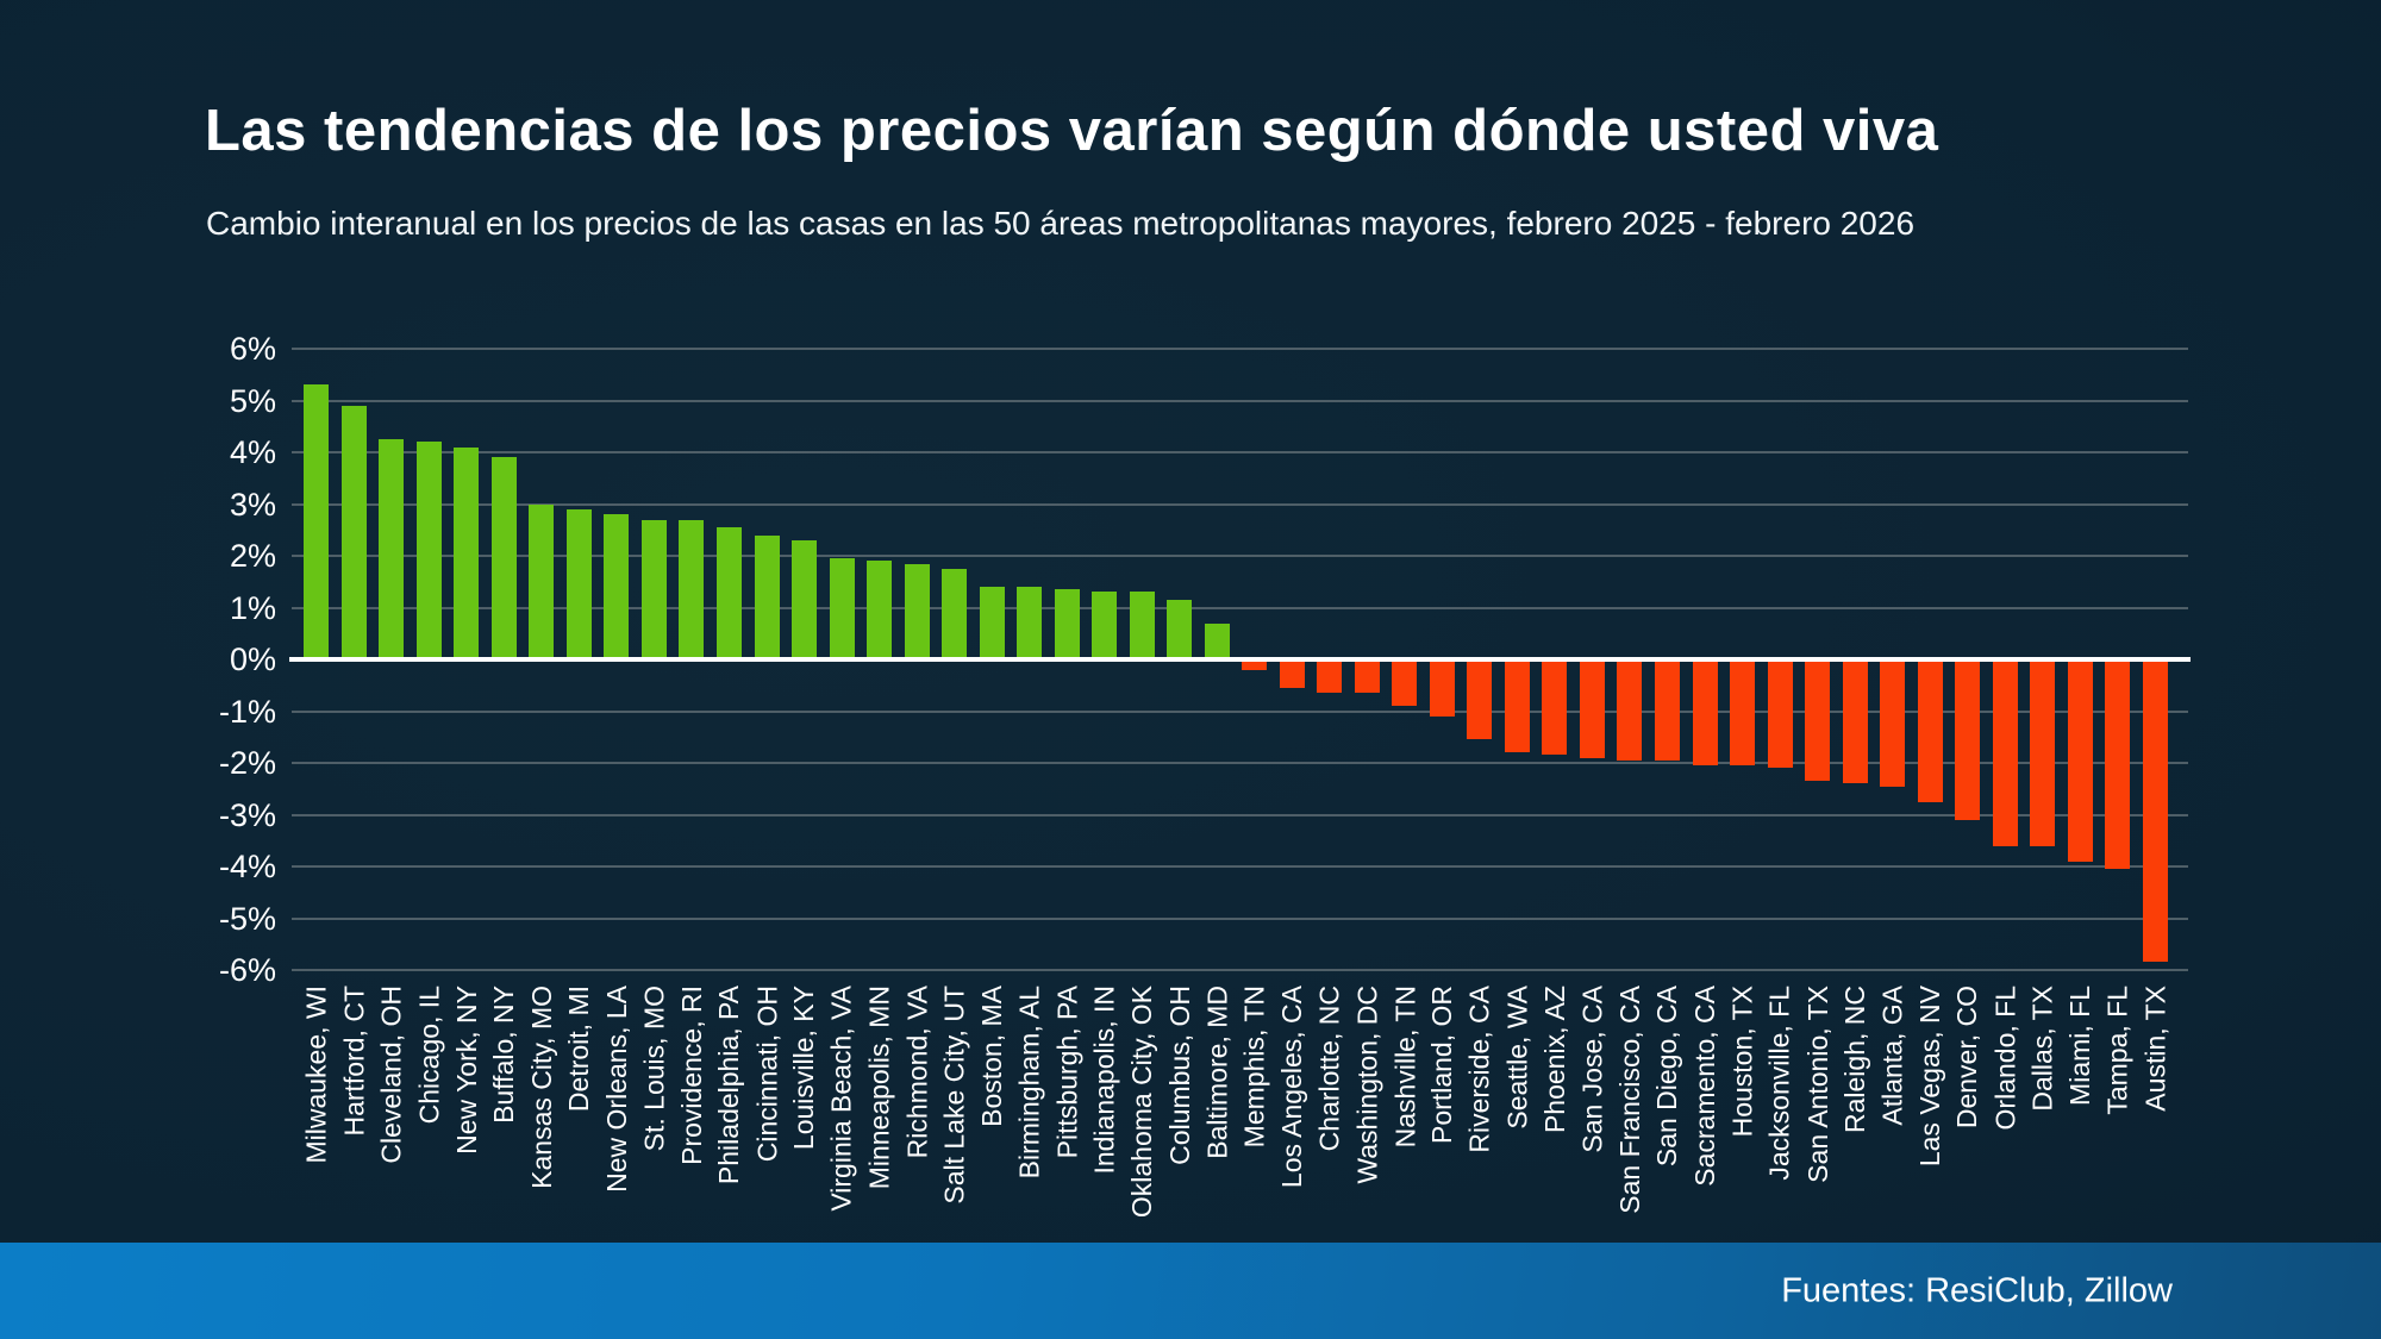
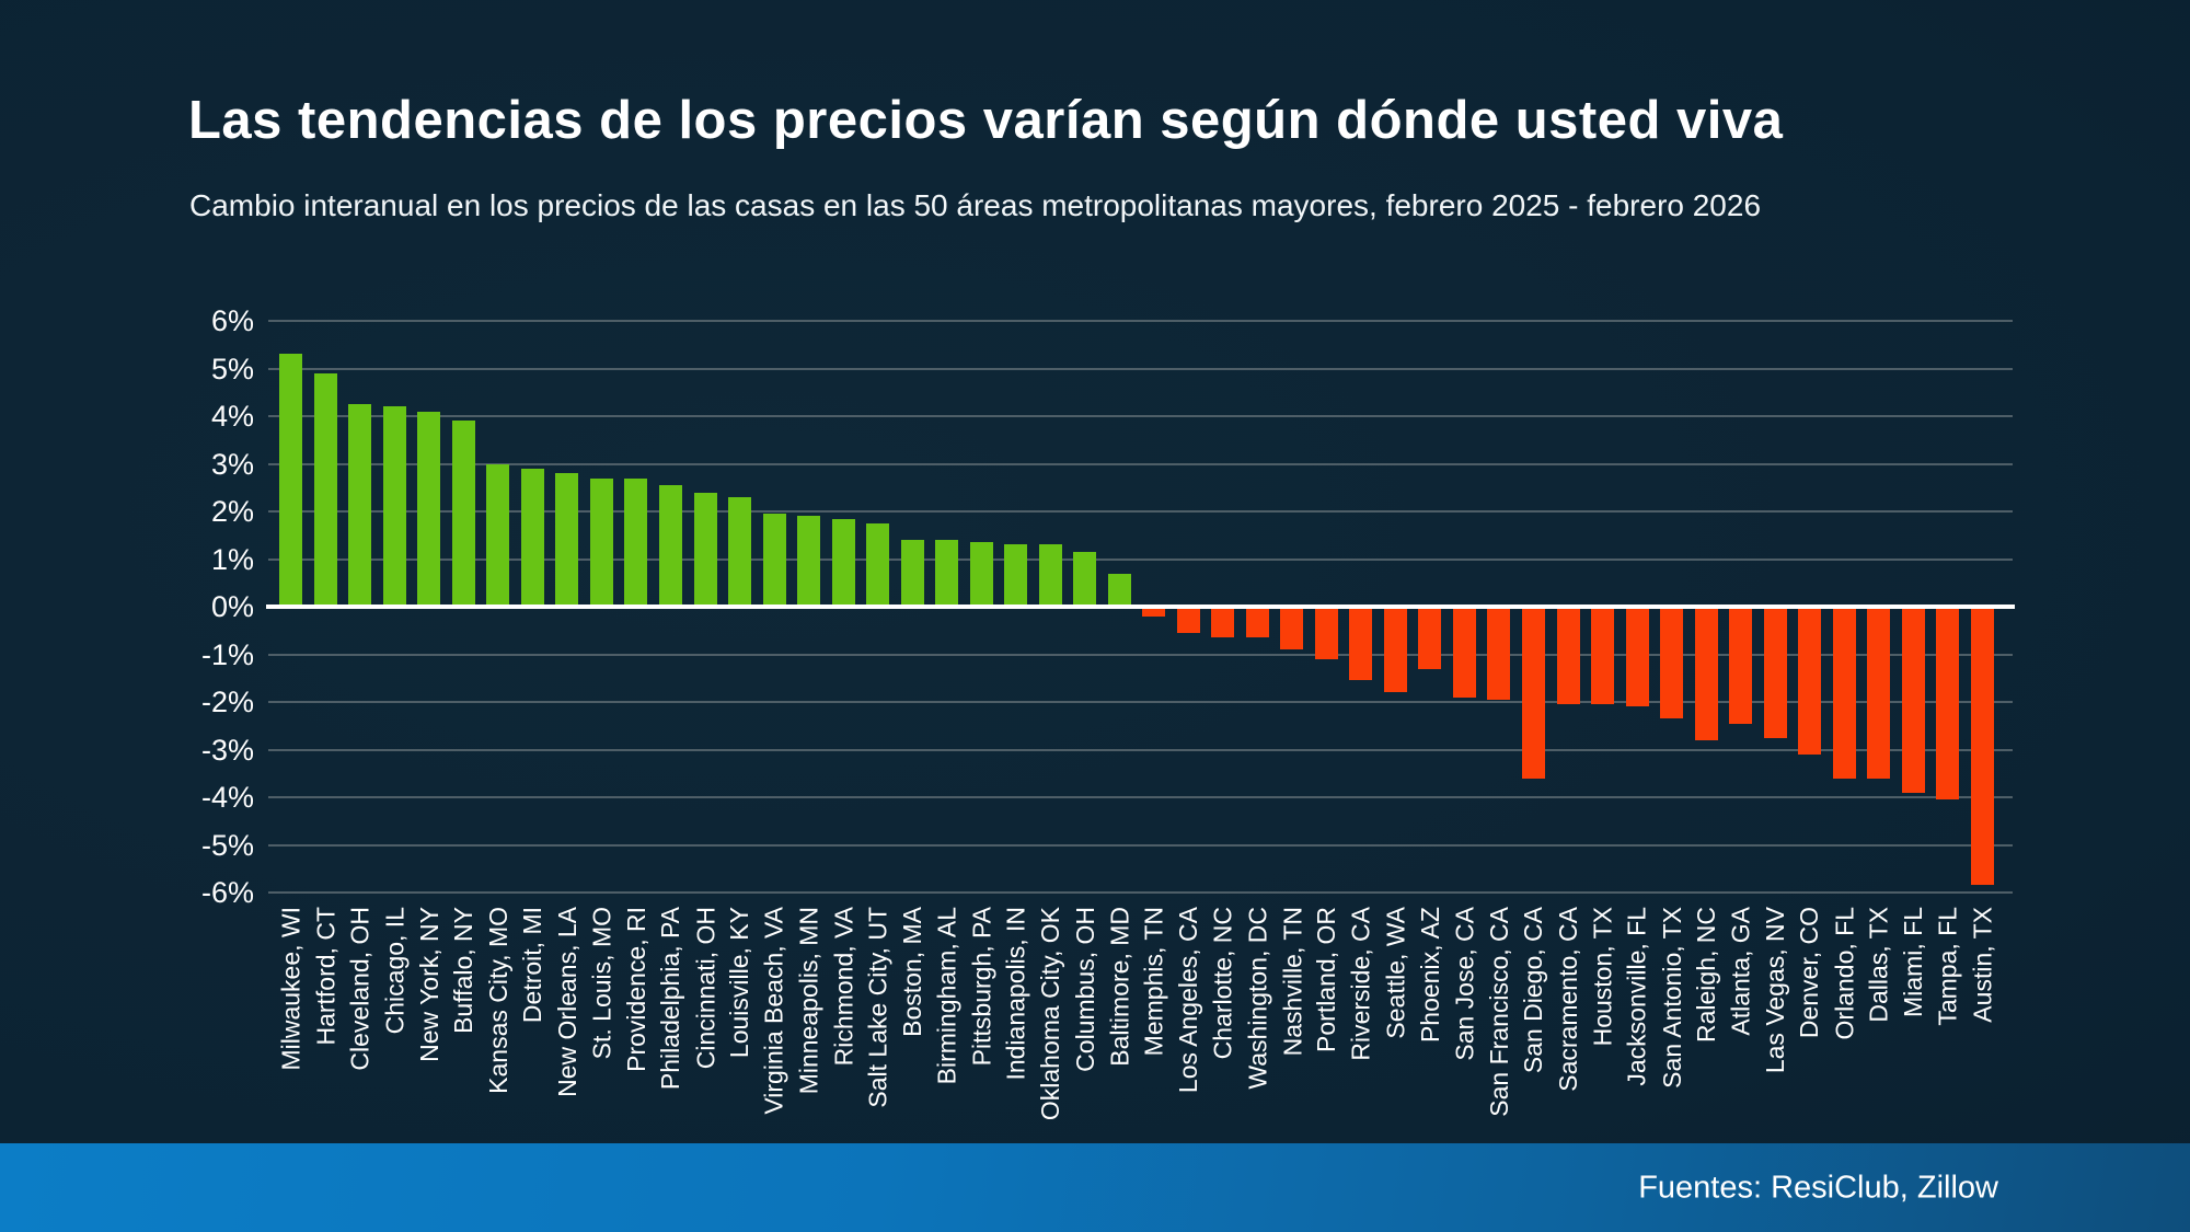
Phoenix, AZ: -1.9% -> -1.3%
San Diego, CA: -1.9% -> -3.6%
Raleigh, NC: -2.4% -> -2.8%
